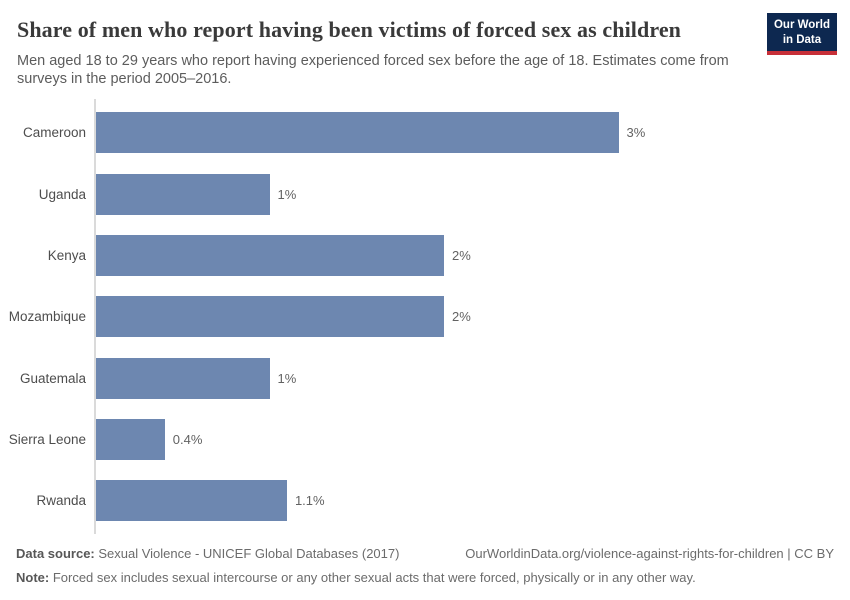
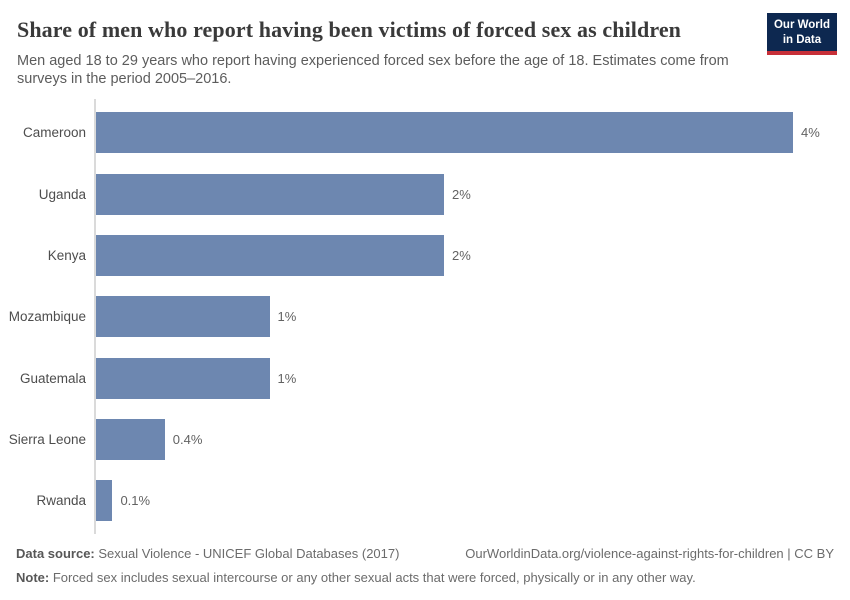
Cameroon: 3% -> 4%
Uganda: 1% -> 2%
Mozambique: 2% -> 1%
Rwanda: 1.1% -> 0.1%
